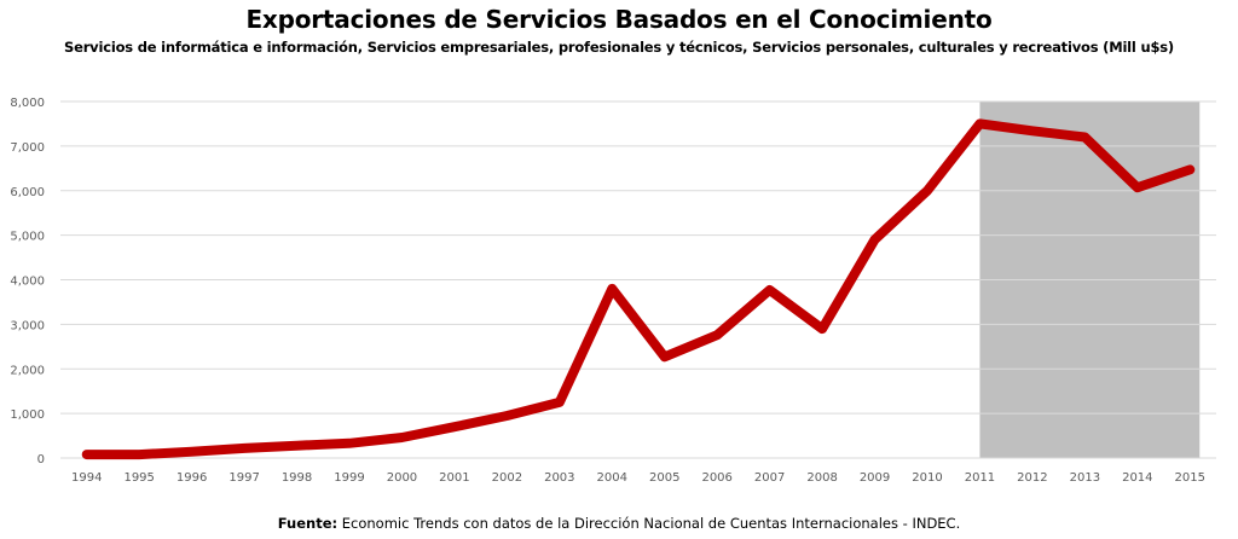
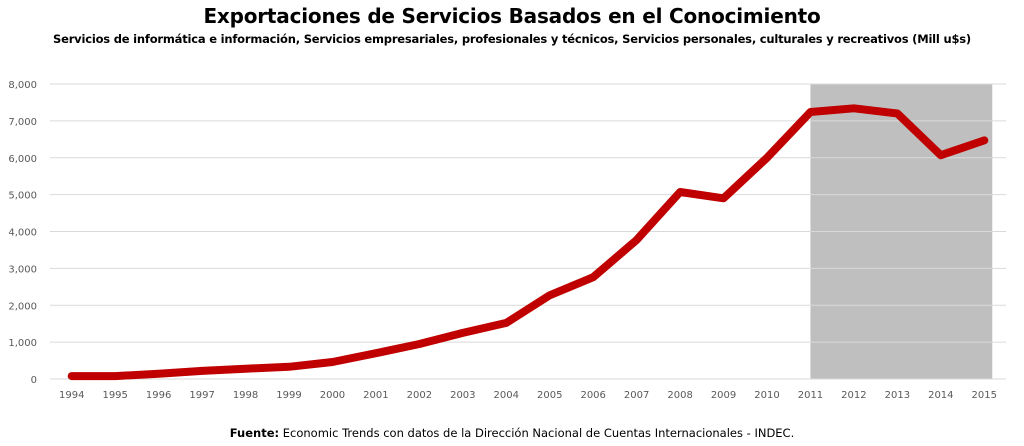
2004: 3800 -> 1500
2008: 2900 -> 5100
2011: 7500 -> 7200
